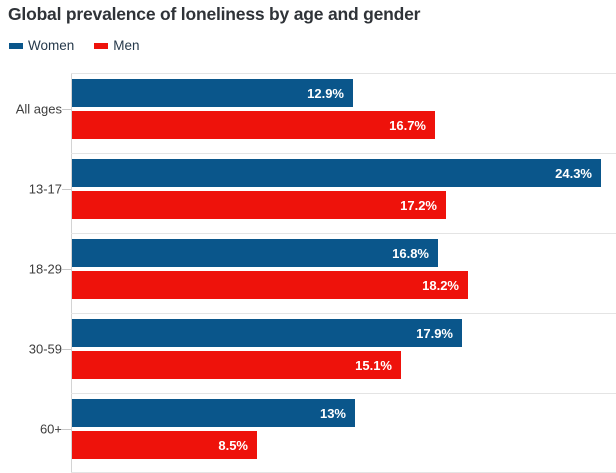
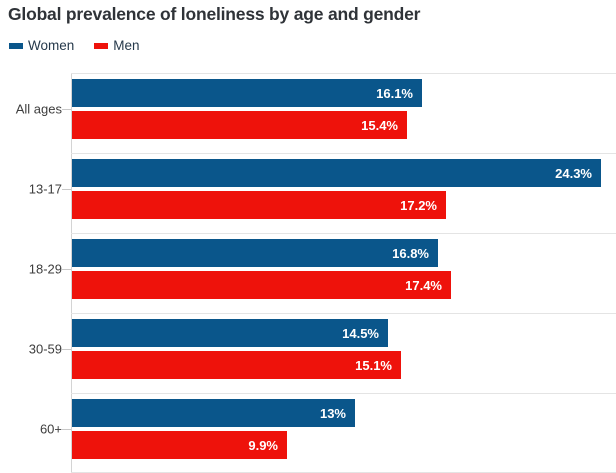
Women/All ages: 12.9% -> 16.1%
Men/All ages: 16.7% -> 15.4%
Men/18-29: 18.2% -> 17.4%
Women/30-59: 17.9% -> 14.5%
Men/60+: 8.5% -> 9.9%
